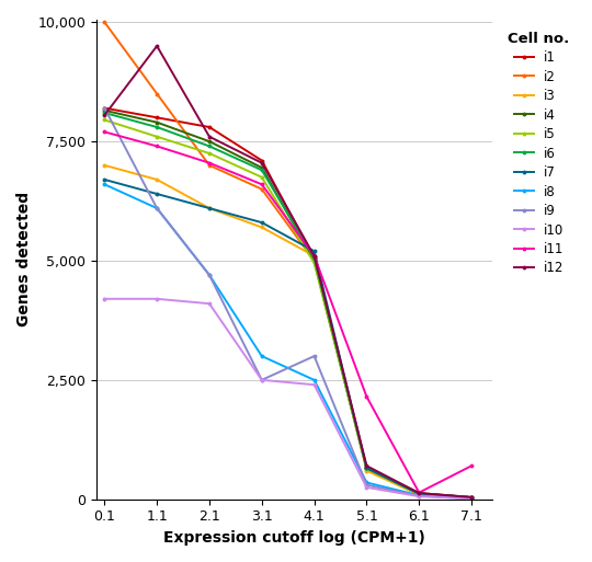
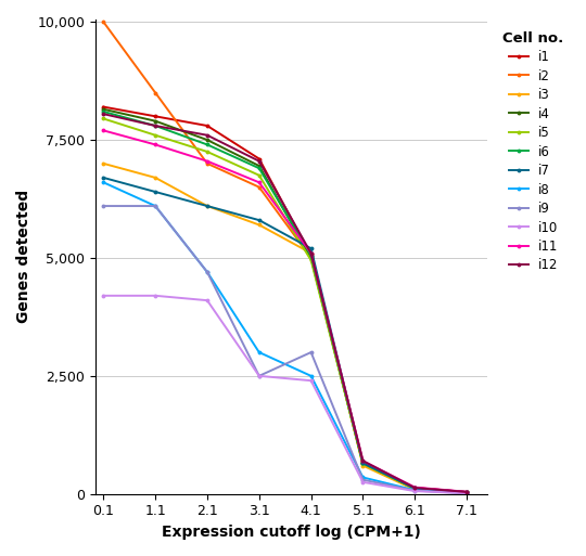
i9/0.1: 8,200 -> 6,100
i12/1.1: 9,500 -> 7,800
i11/5.1: 2,150 -> 700
i11/7.1: 700 -> 40
